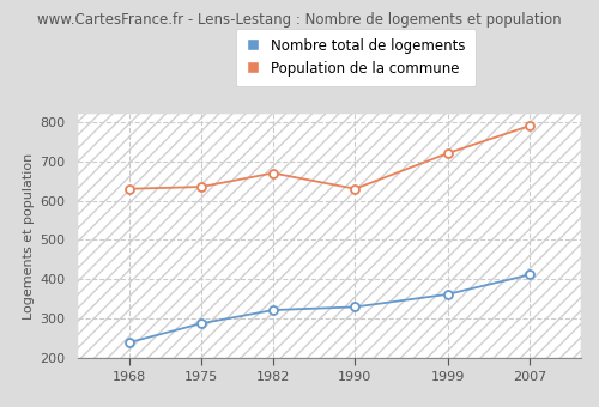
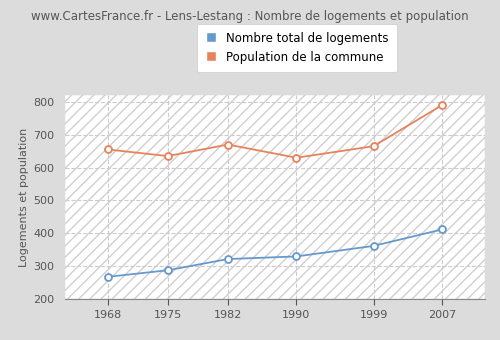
Nombre total de logements/1968: 240 -> 268
Population de la commune/1968: 630 -> 655
Population de la commune/1999: 720 -> 665
